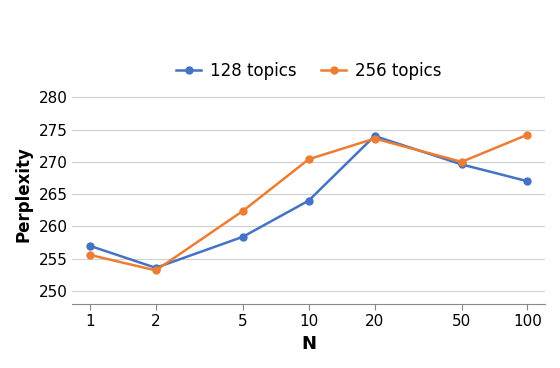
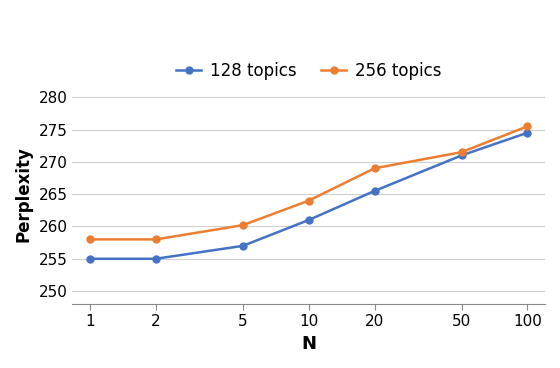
128 topics/1: 257.0 -> 255.0
256 topics/1: 255.6 -> 258.0
128 topics/2: 253.6 -> 255.0
256 topics/2: 253.2 -> 258.0
128 topics/5: 258.4 -> 257.0
256 topics/5: 262.4 -> 260.2
128 topics/10: 264.0 -> 261.0
256 topics/10: 270.4 -> 264.0
128 topics/20: 274.0 -> 265.5
256 topics/20: 273.6 -> 269.0
128 topics/50: 269.6 -> 271.0
256 topics/50: 270.0 -> 271.5
128 topics/100: 267.0 -> 274.5
256 topics/100: 274.2 -> 275.5
